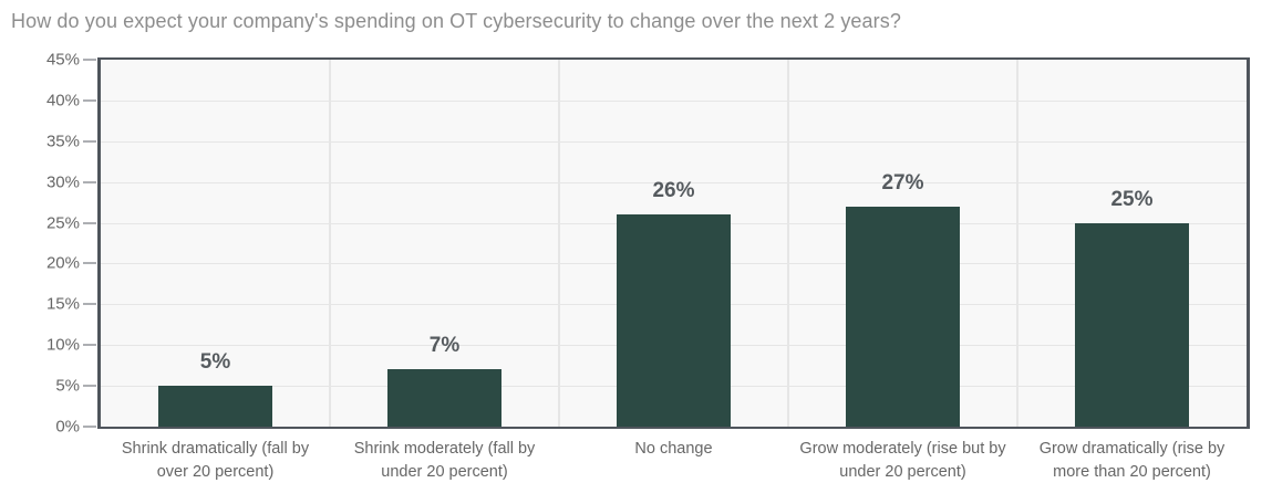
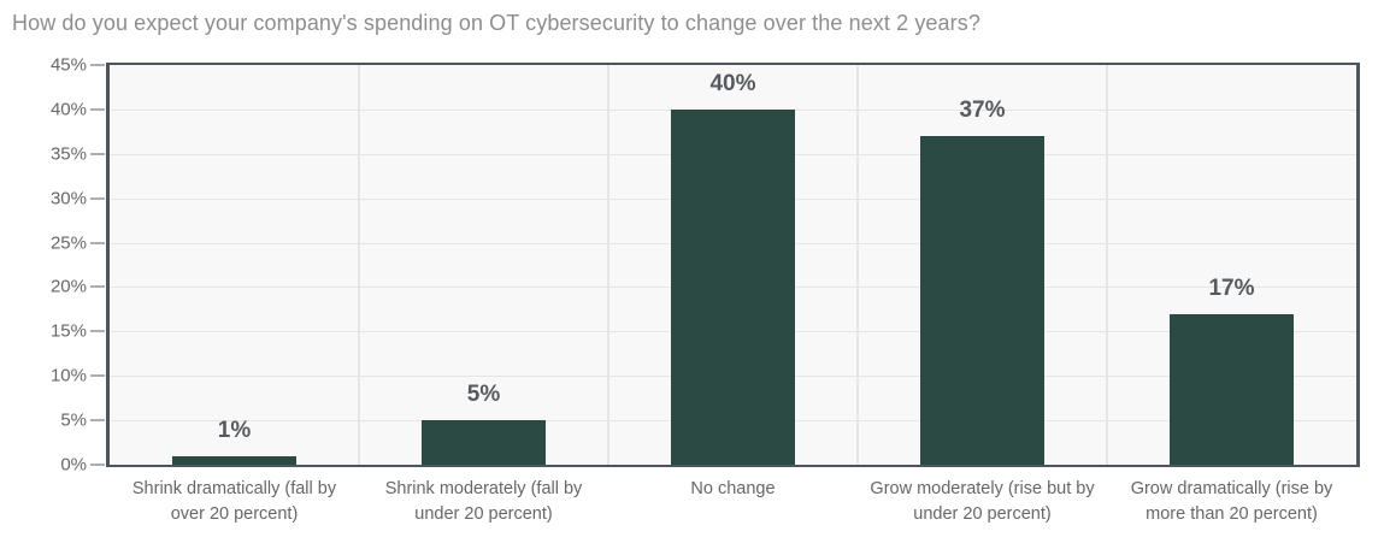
Shrink dramatically (fall by over 20 percent): 5% -> 1%
Shrink moderately (fall by under 20 percent): 7% -> 5%
No change: 26% -> 40%
Grow moderately (rise but by under 20 percent): 27% -> 37%
Grow dramatically (rise by more than 20 percent): 25% -> 17%
